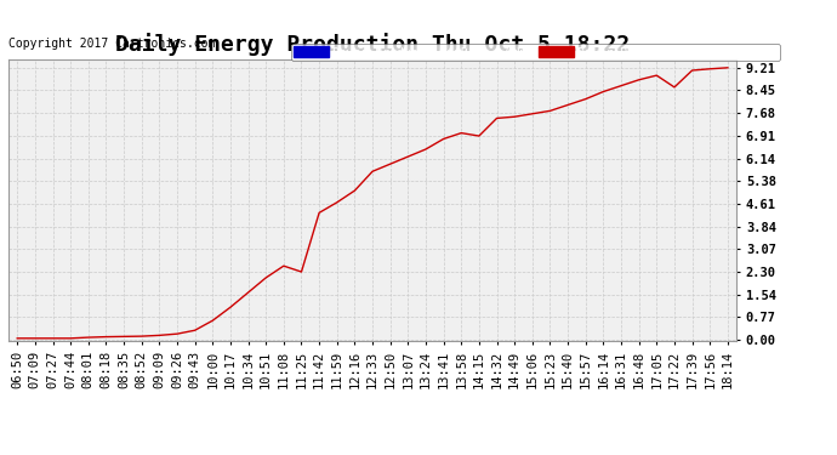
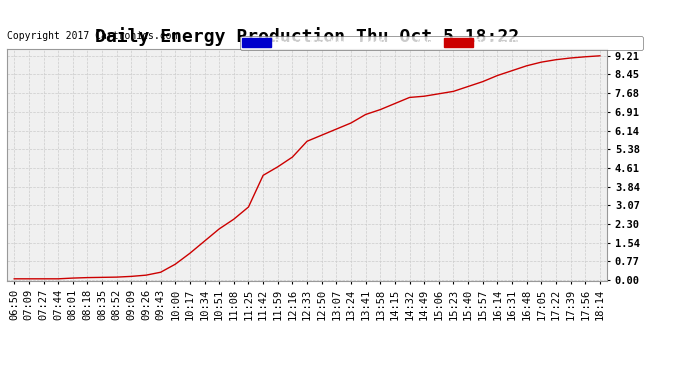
11:25: 2.30 -> 3.00
14:15: 6.90 -> 7.25
17:22: 8.55 -> 9.05
